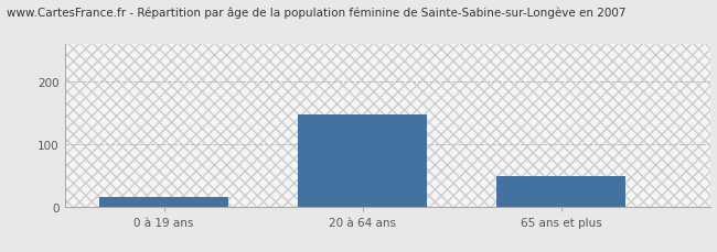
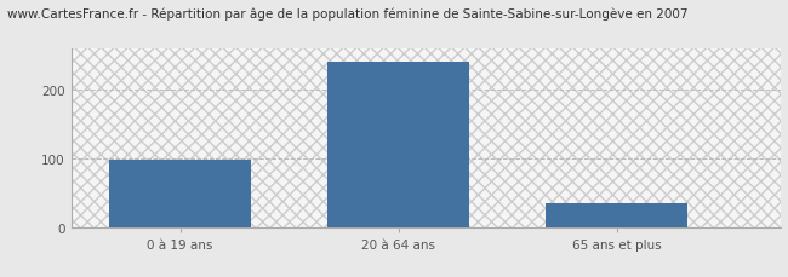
0 à 19 ans: 16 -> 98
20 à 64 ans: 148 -> 242
65 ans et plus: 48 -> 35
